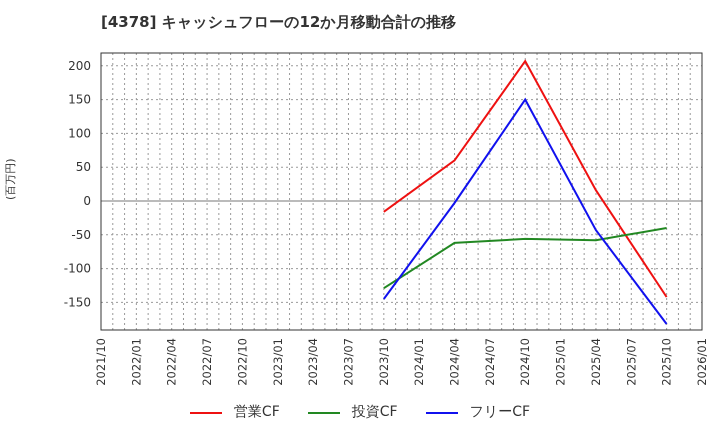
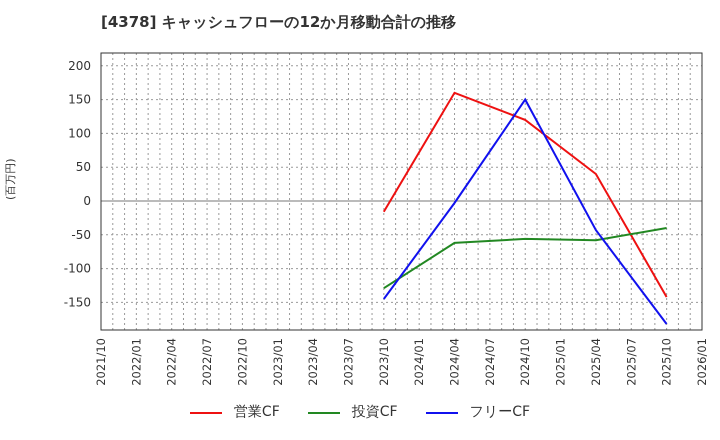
営業CF/2024/04: 60 -> 160
営業CF/2024/10: 210 -> 120
営業CF/2025/04: 20 -> 40
